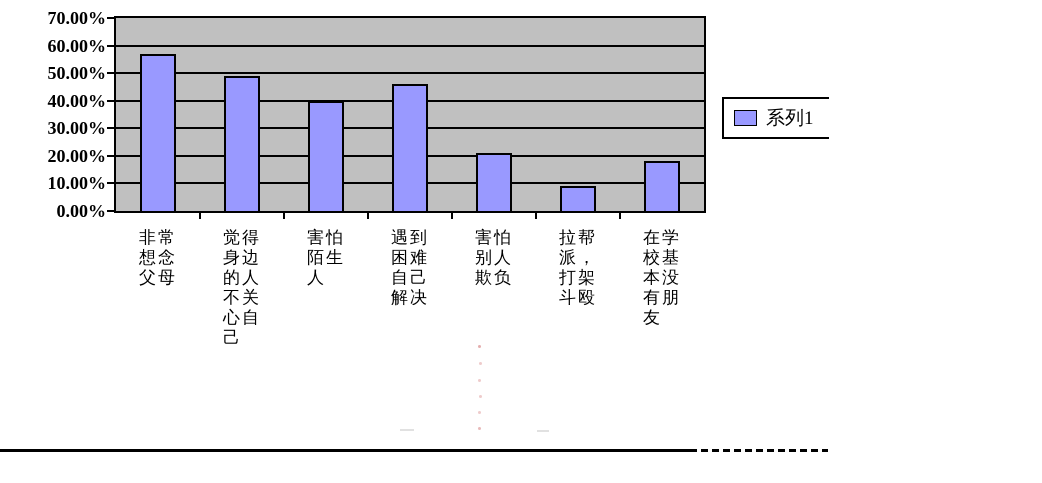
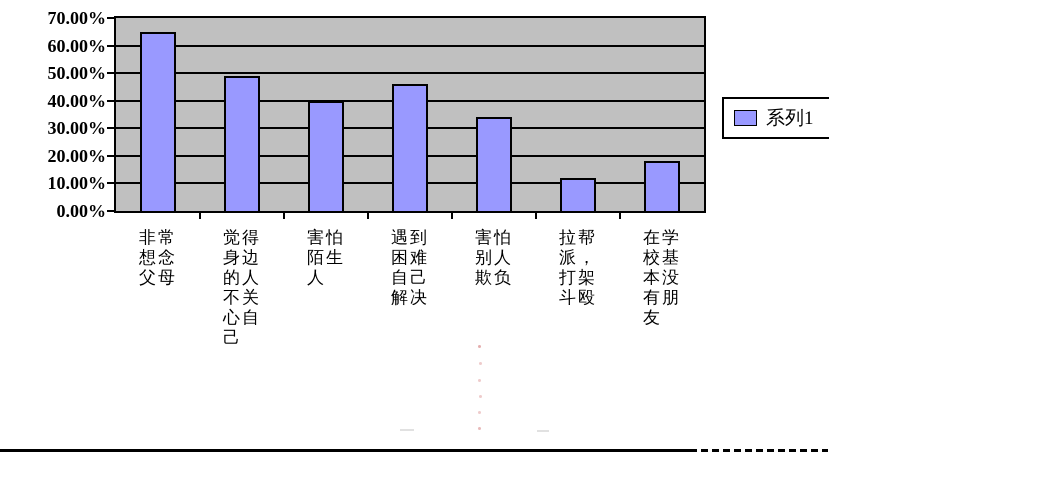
非常想念父母: 57% -> 65%
害怕别人欺负: 21% -> 34%
拉帮派，打架斗殴: 9% -> 12%
